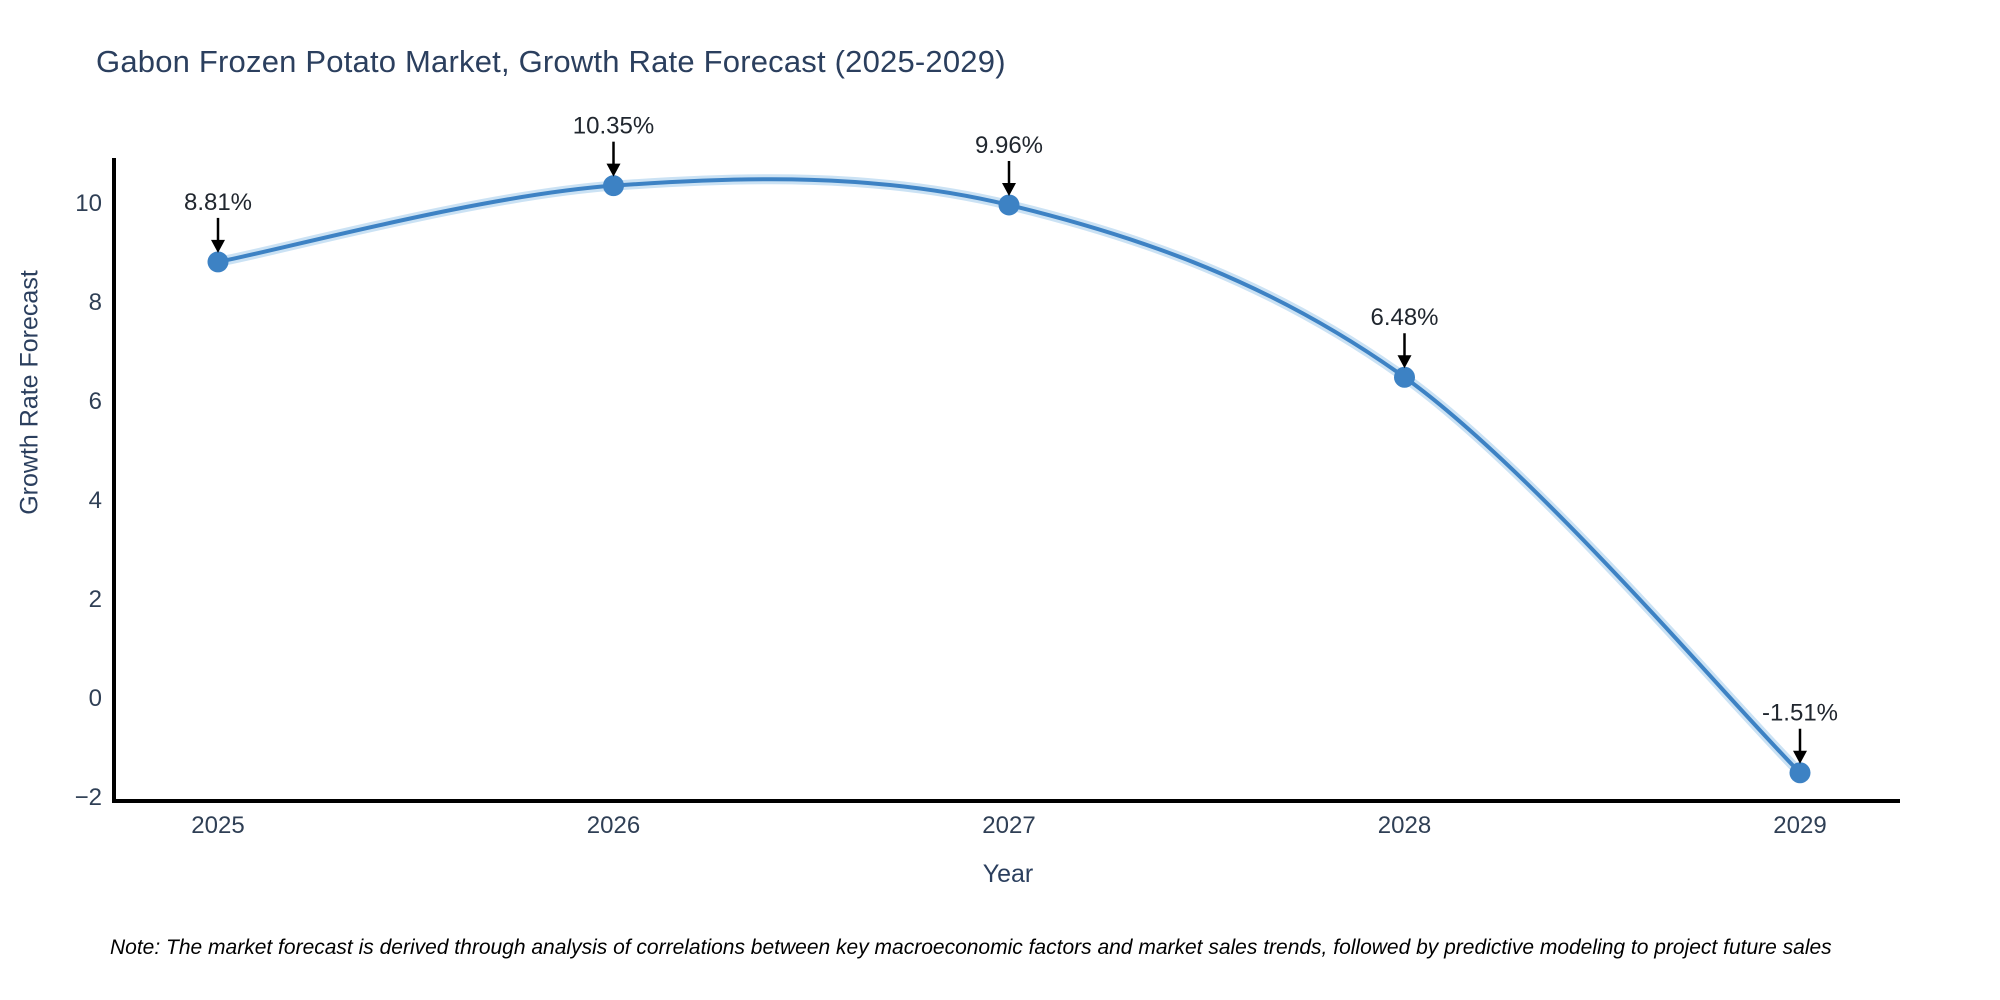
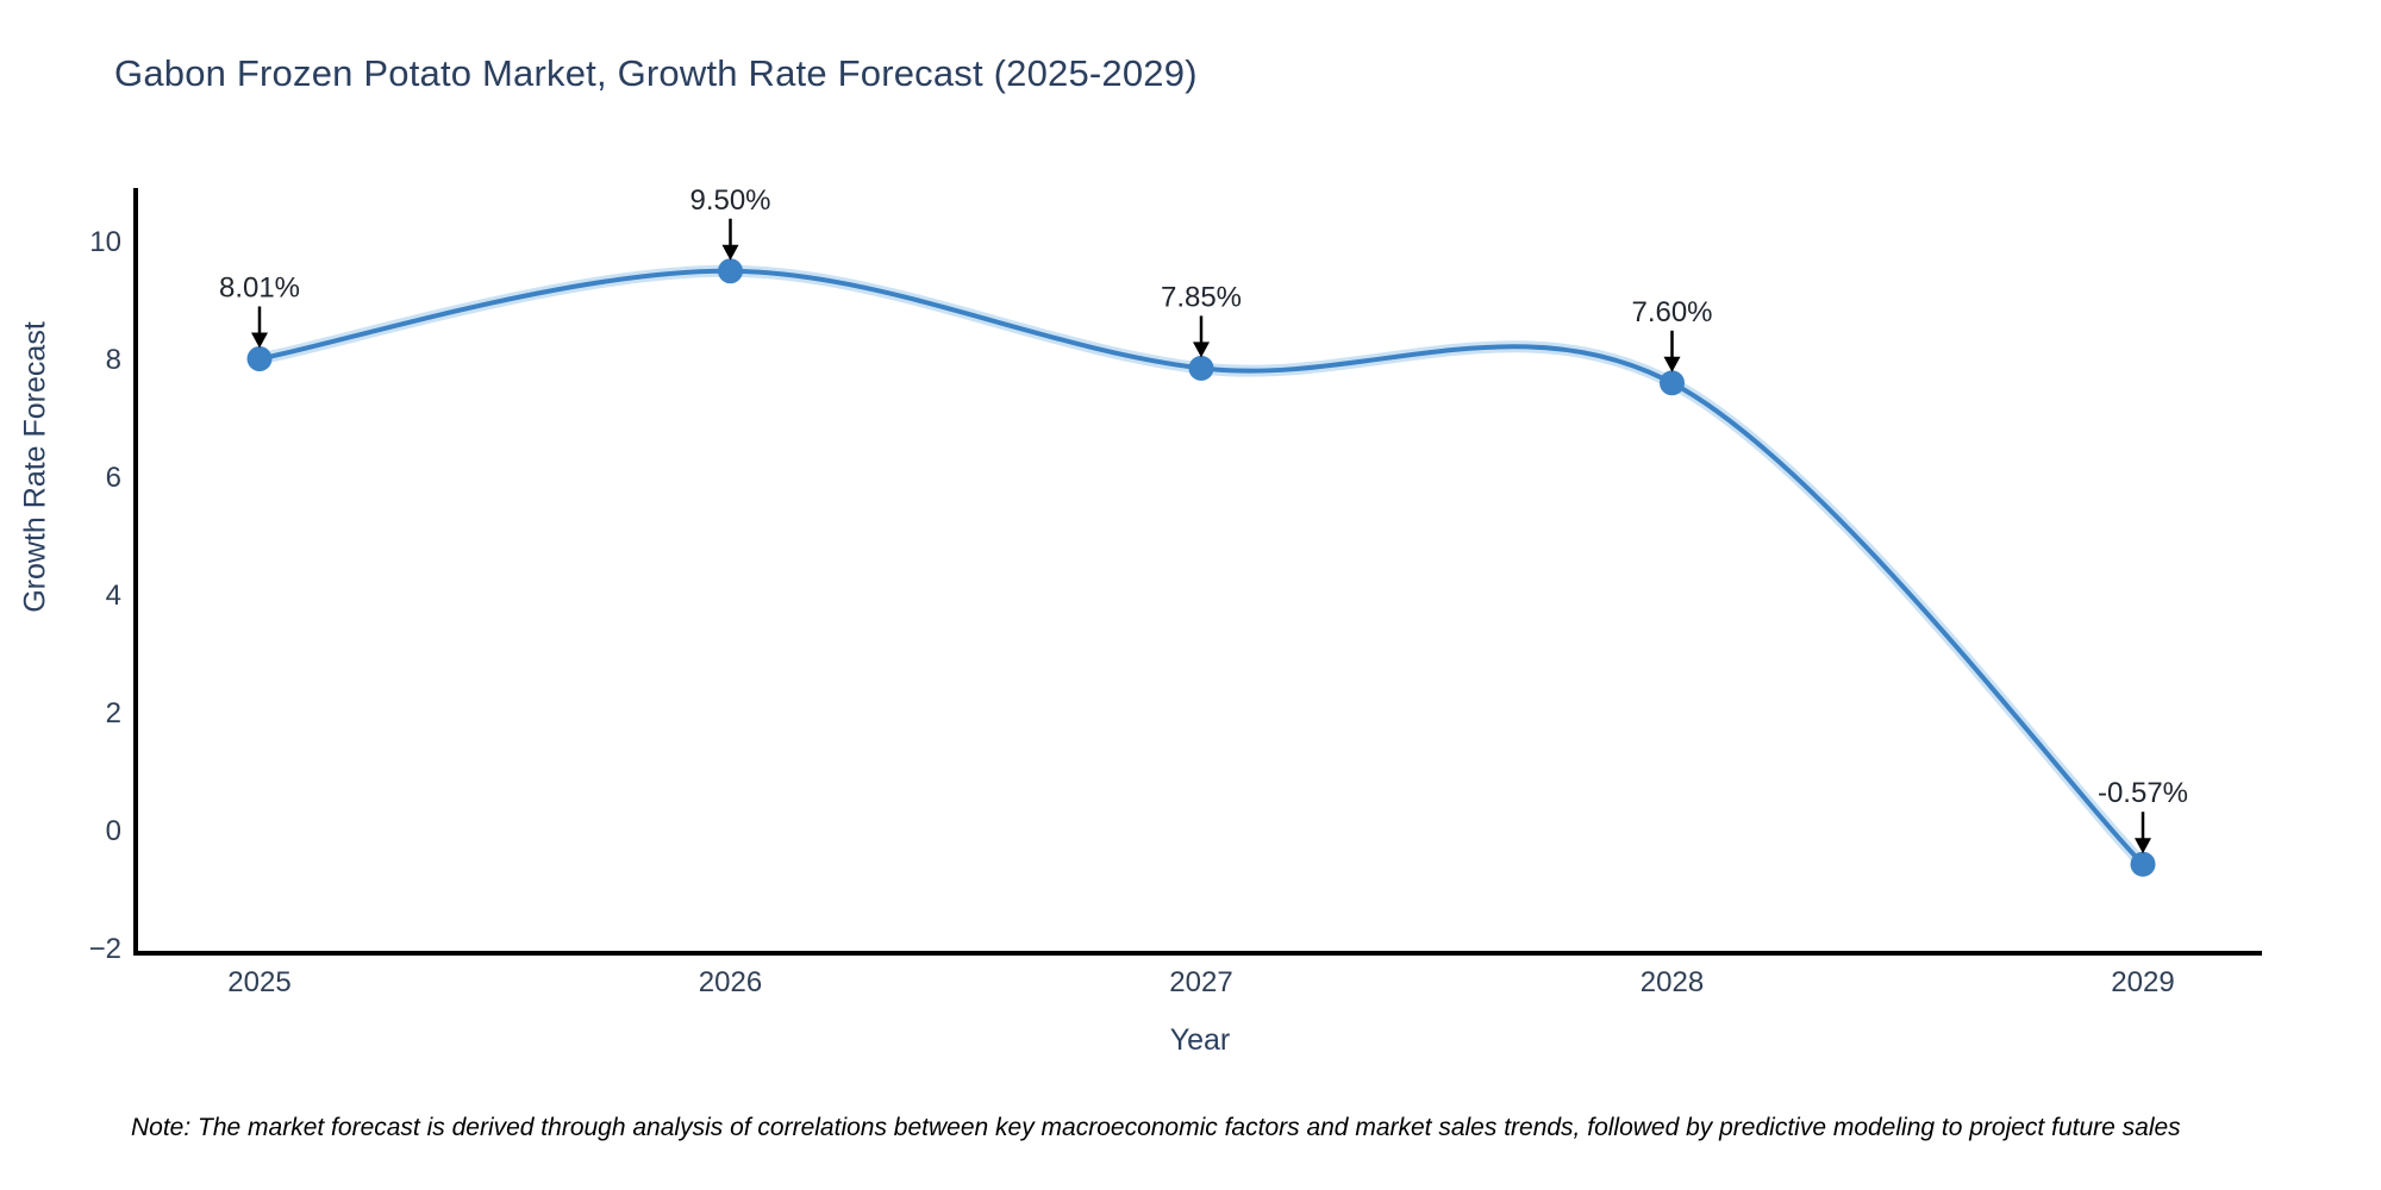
2025: 8.81% -> 8.01%
2026: 10.35% -> 9.50%
2027: 9.96% -> 7.85%
2028: 6.48% -> 7.60%
2029: -1.51% -> -0.57%
